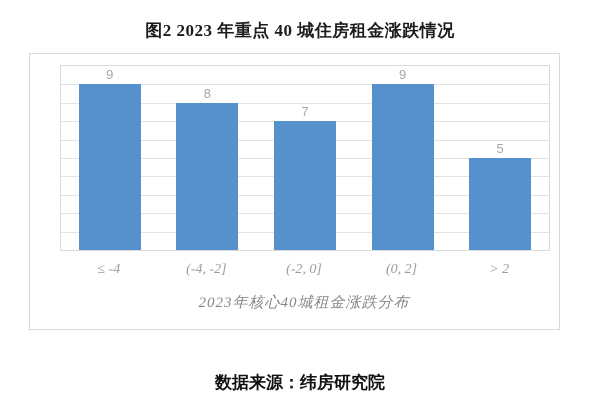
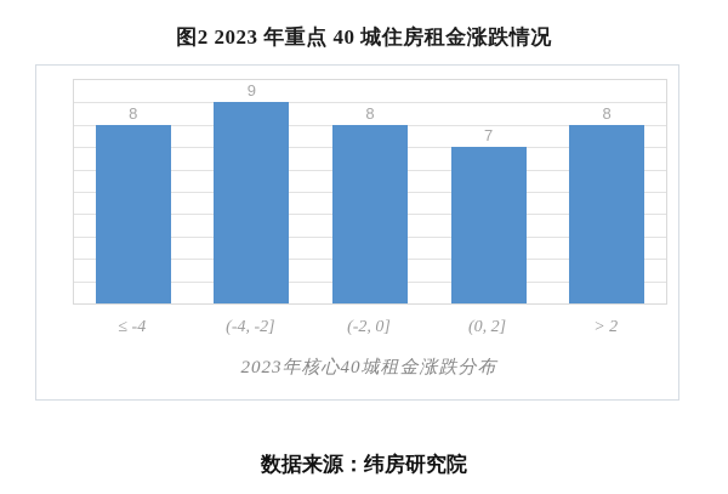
≤ -4: 9 -> 8
(-4, -2]: 8 -> 9
(-2, 0]: 7 -> 8
(0, 2]: 9 -> 7
> 2: 5 -> 8
